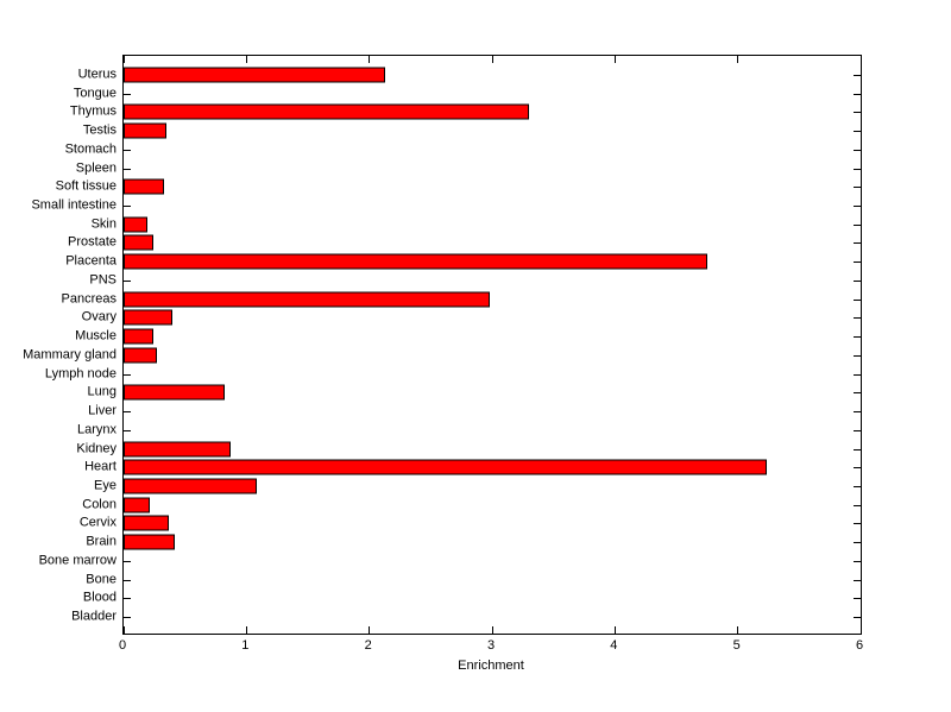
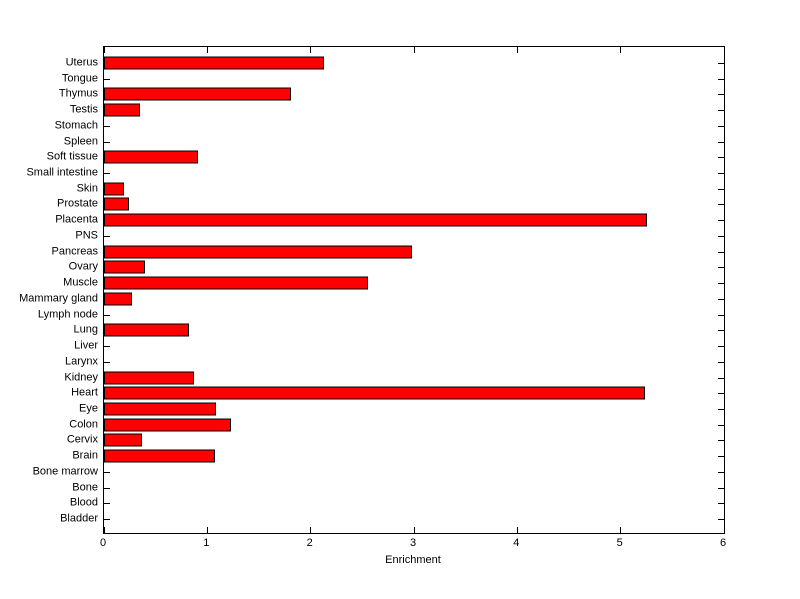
Thymus: 3.30 -> 1.81
Soft tissue: 0.33 -> 0.91
Placenta: 4.75 -> 5.25
Muscle: 0.24 -> 2.55
Colon: 0.21 -> 1.23
Brain: 0.42 -> 1.07
